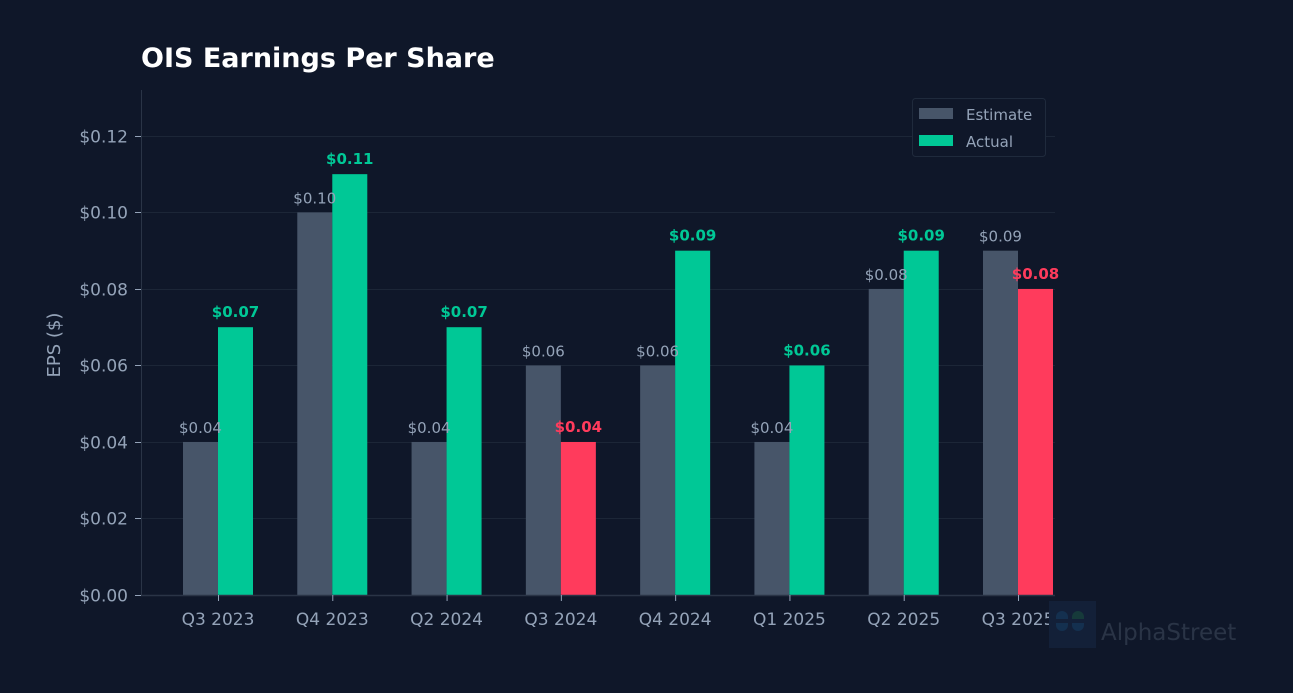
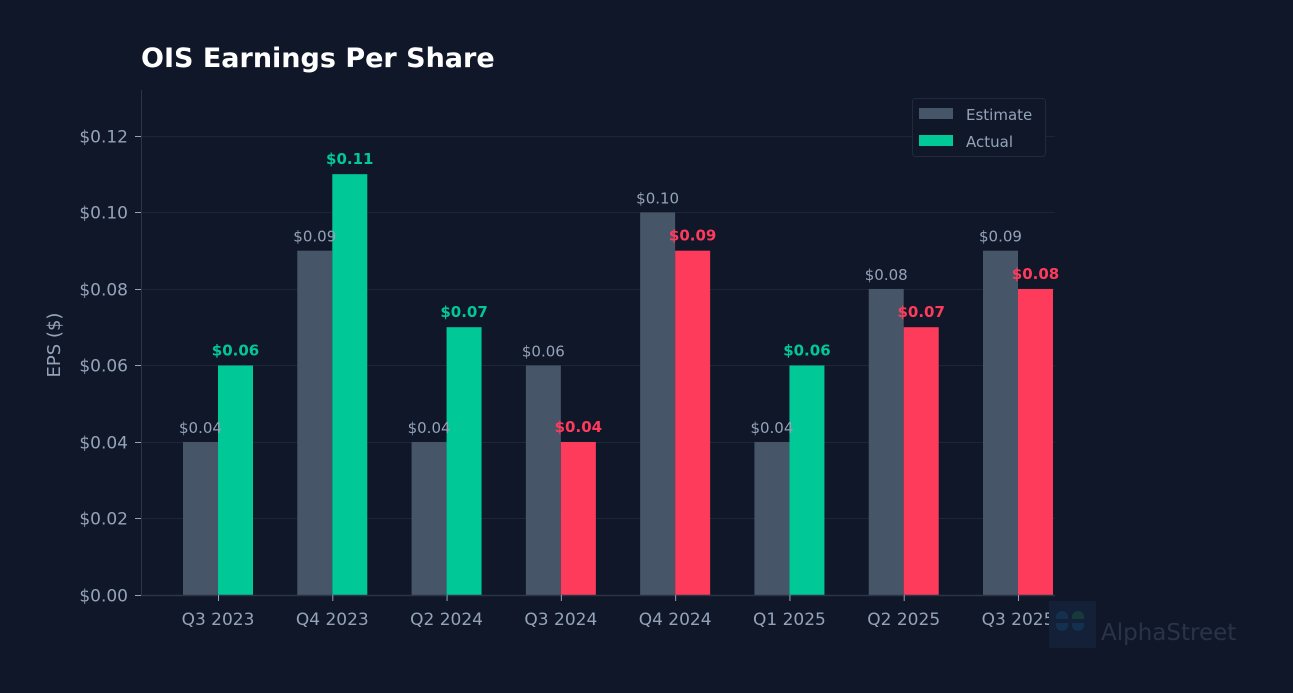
Actual/Q3 2023: $0.07 -> $0.06
Estimate/Q4 2023: $0.10 -> $0.09
Estimate/Q4 2024: $0.06 -> $0.10
Actual/Q2 2025: $0.09 -> $0.07
